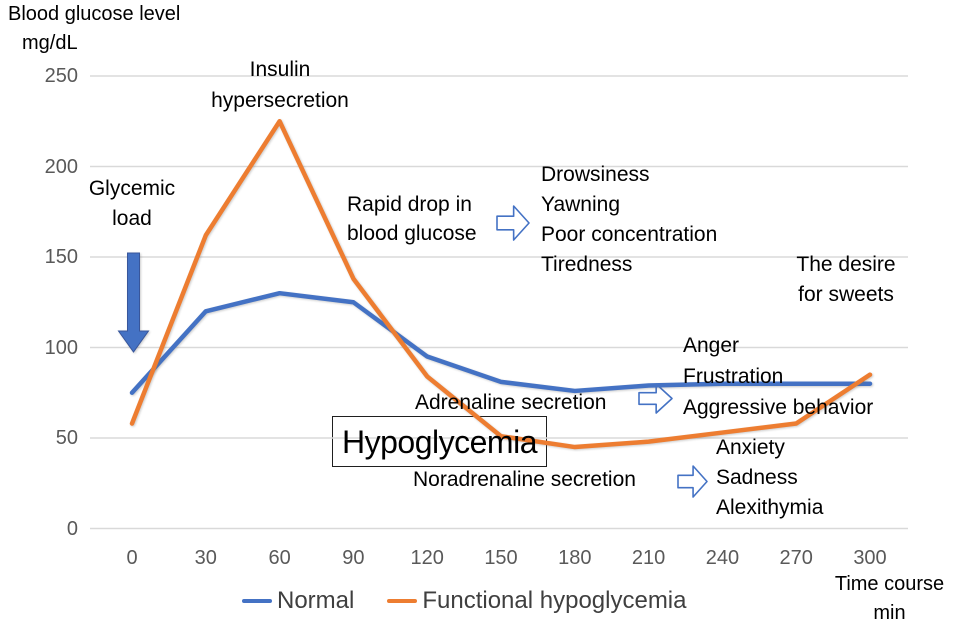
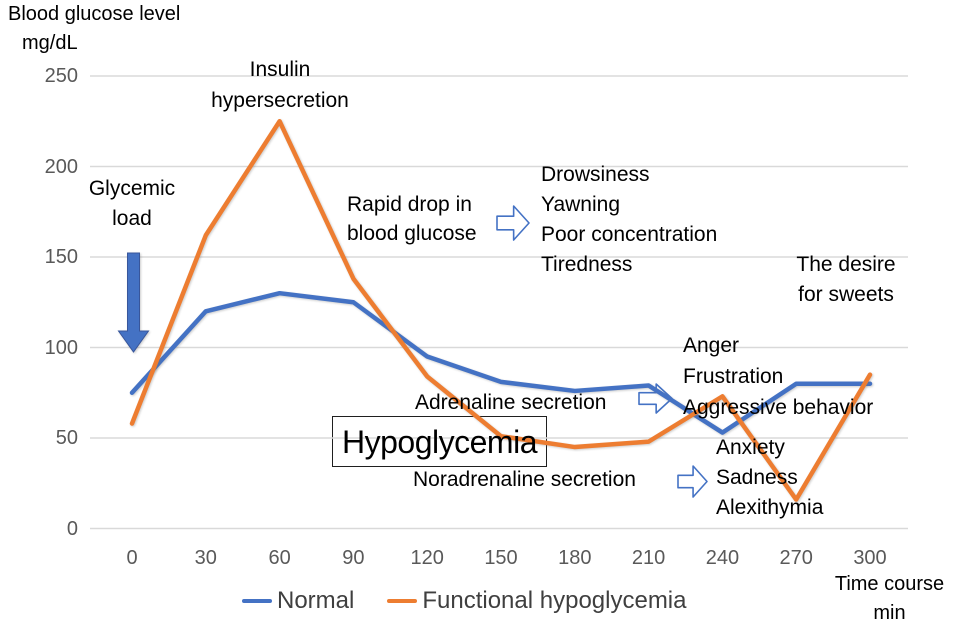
Normal/240: 80 -> 53
Functional hypoglycemia/240: 53 -> 73
Functional hypoglycemia/270: 58 -> 16
